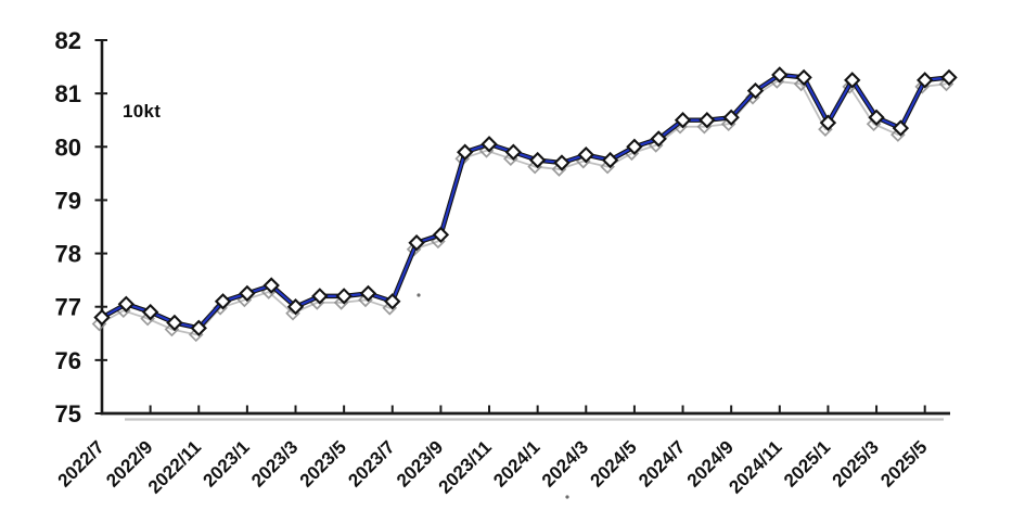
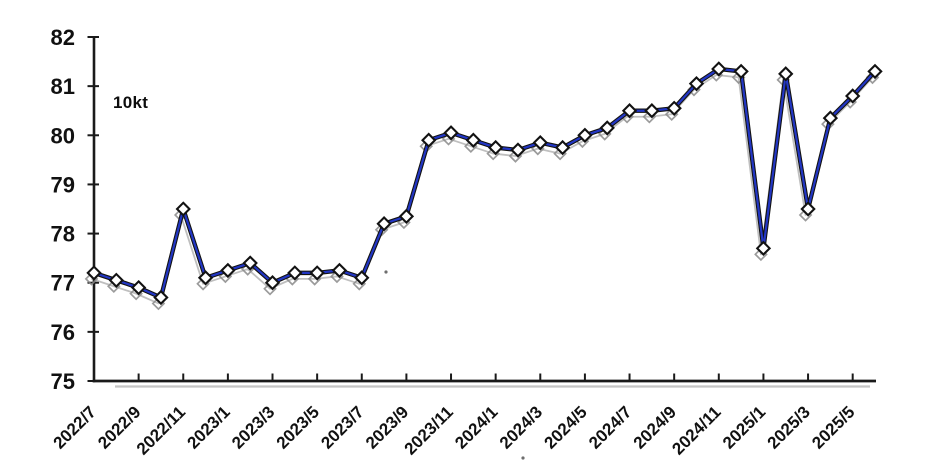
2022/7: 76.8 -> 77.2
2022/11: 76.6 -> 78.5
2025/1: 80.5 -> 77.7
2025/3: 80.5 -> 78.5
2025/5: 81.2 -> 80.8
